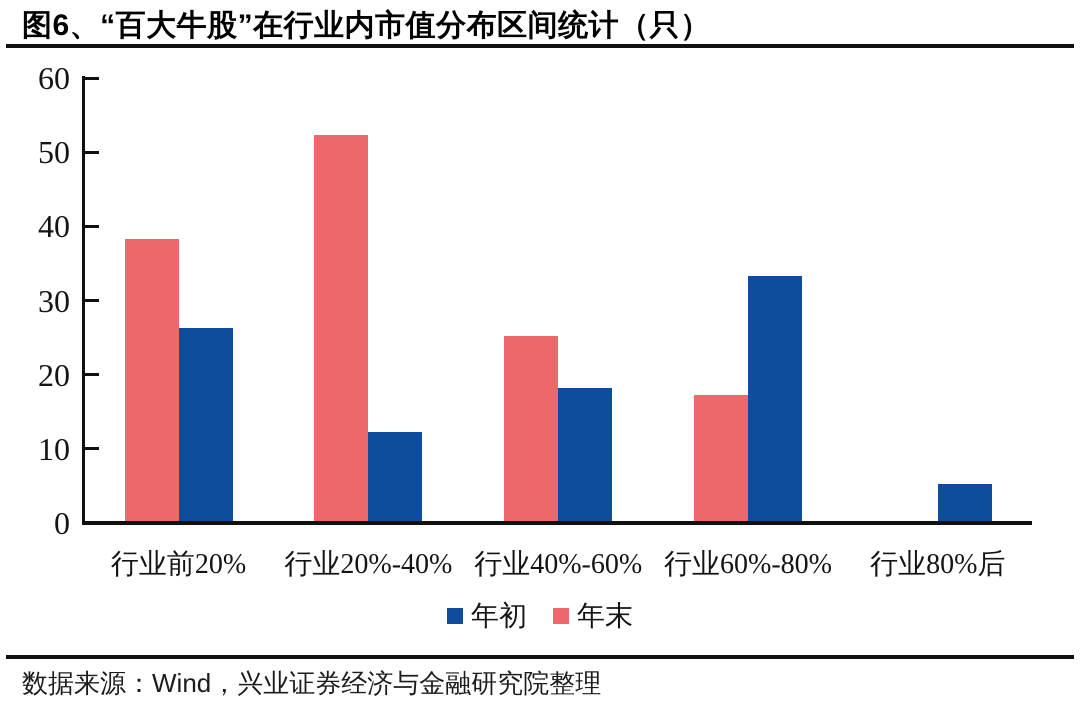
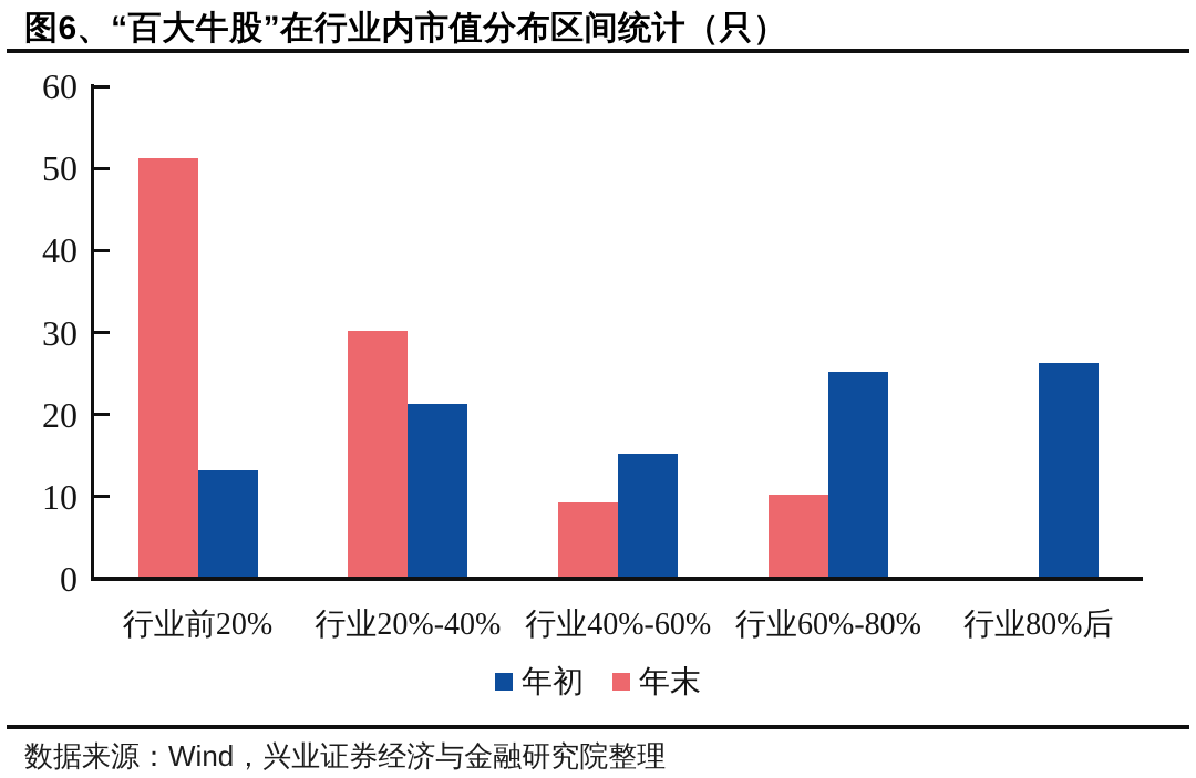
年末/行业前20%: 38 -> 51
年初/行业前20%: 26 -> 13
年末/行业20%-40%: 52 -> 30
年初/行业20%-40%: 12 -> 21
年末/行业40%-60%: 25 -> 9
年初/行业40%-60%: 18 -> 15
年末/行业60%-80%: 17 -> 10
年初/行业60%-80%: 33 -> 25
年初/行业80%后: 5 -> 26
